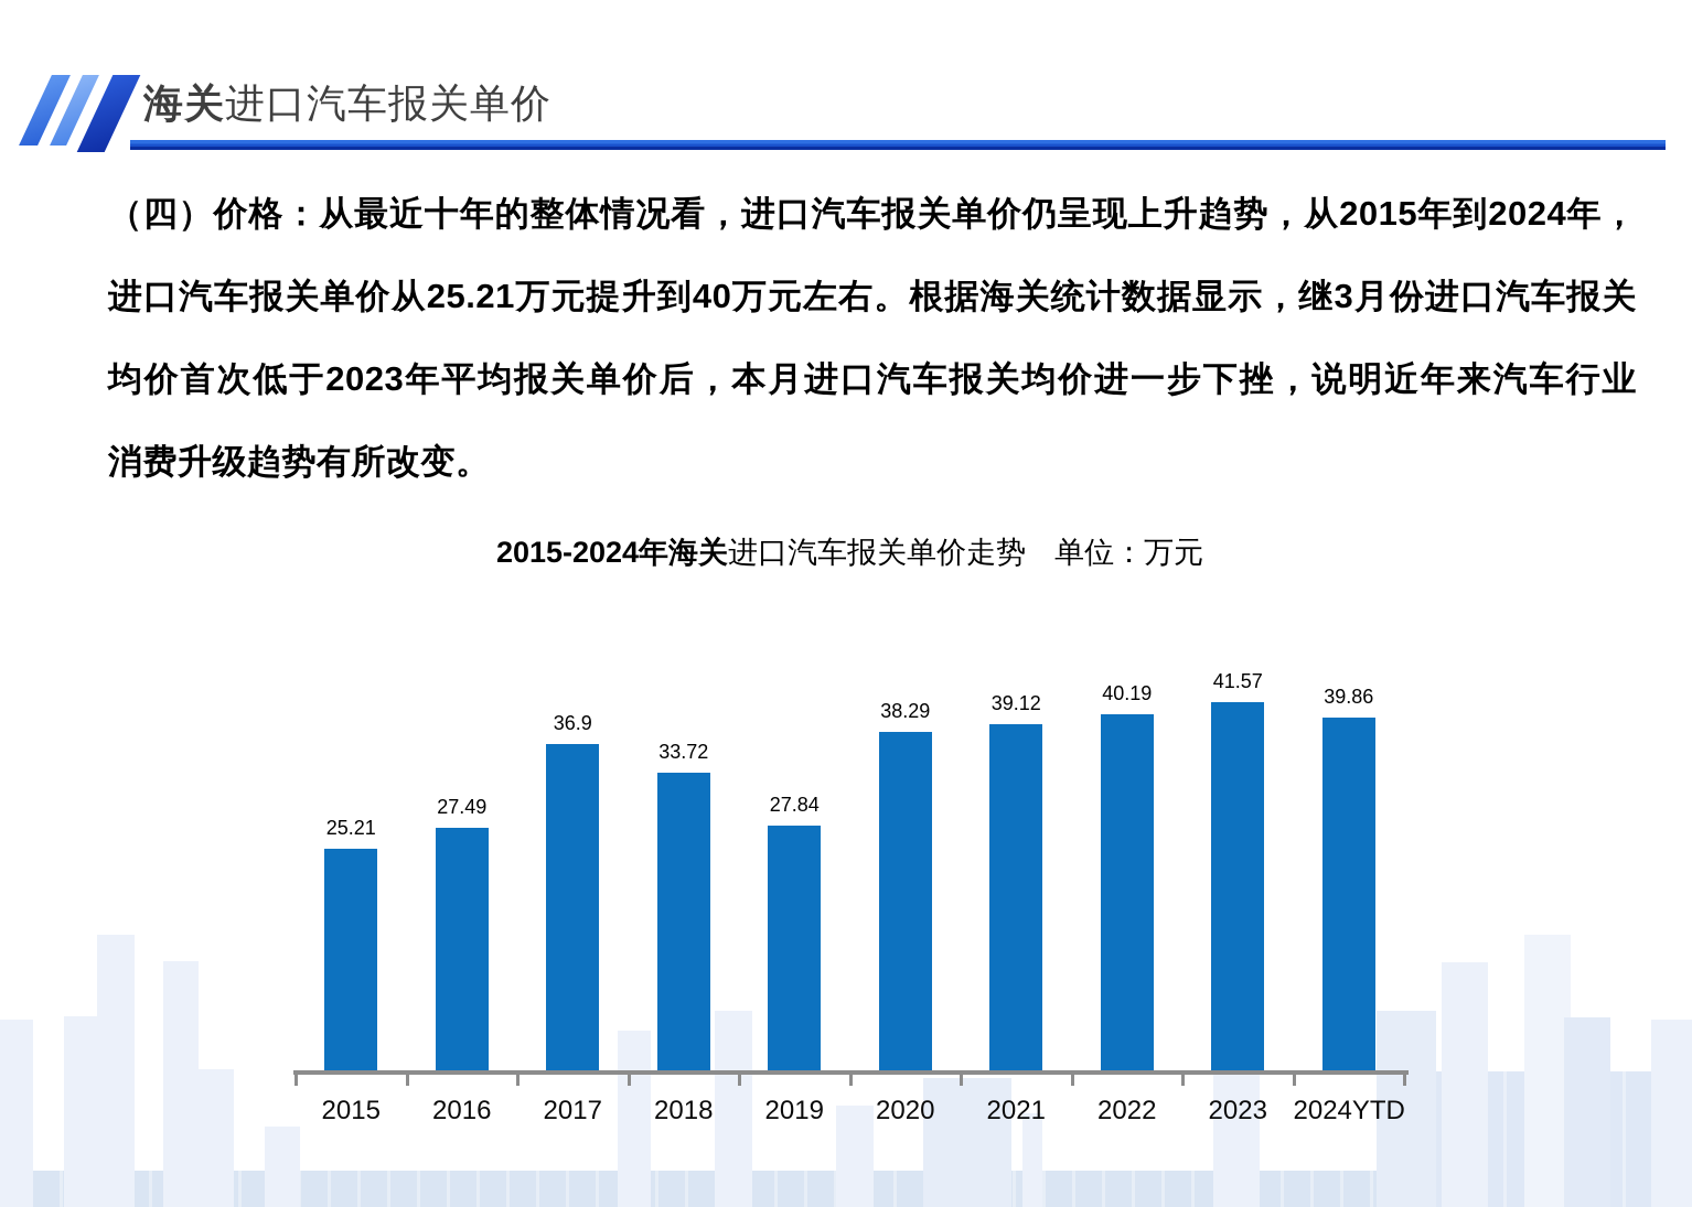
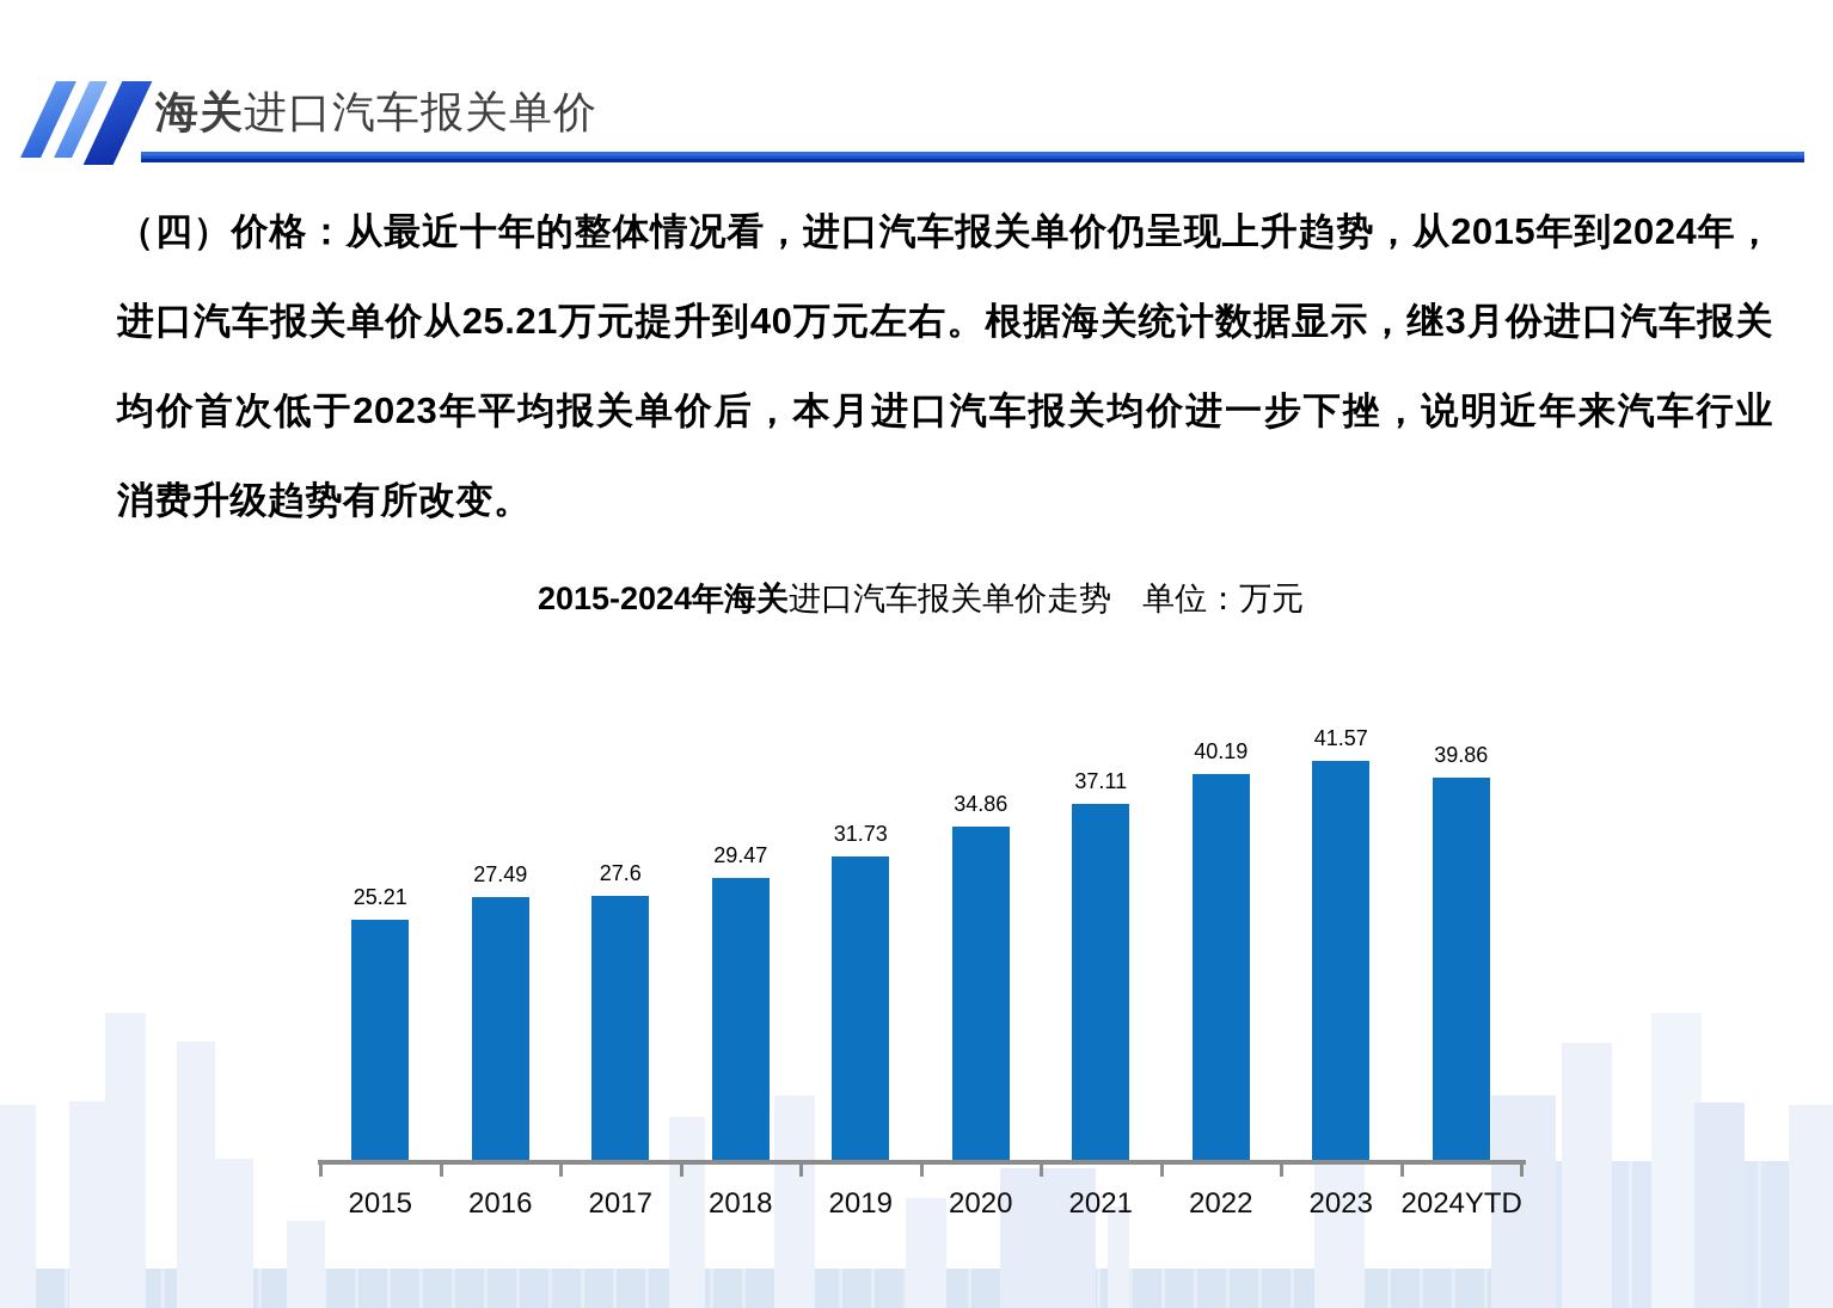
2017: 36.9 -> 27.6
2018: 33.72 -> 29.47
2019: 27.84 -> 31.73
2020: 38.29 -> 34.86
2021: 39.12 -> 37.11
